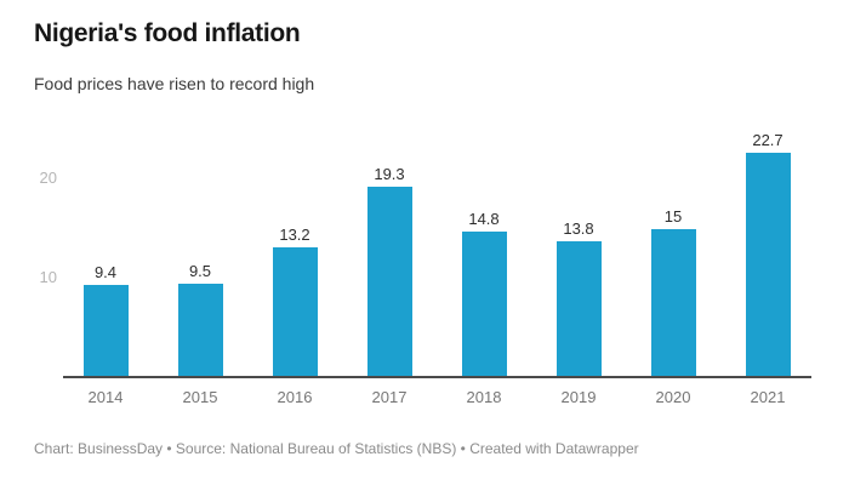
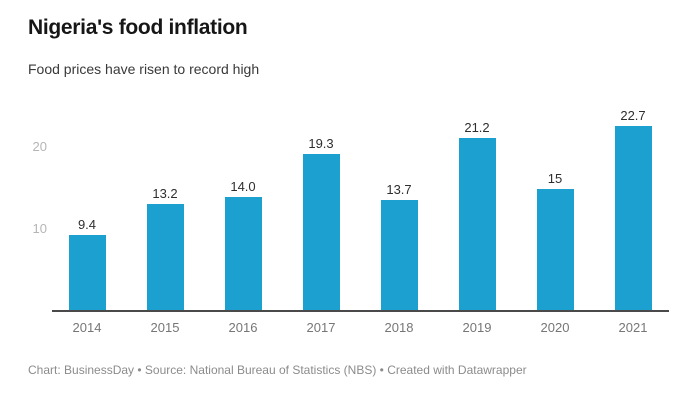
2015: 9.5 -> 13.2
2016: 13.2 -> 14.0
2018: 14.8 -> 13.7
2019: 13.8 -> 21.2
